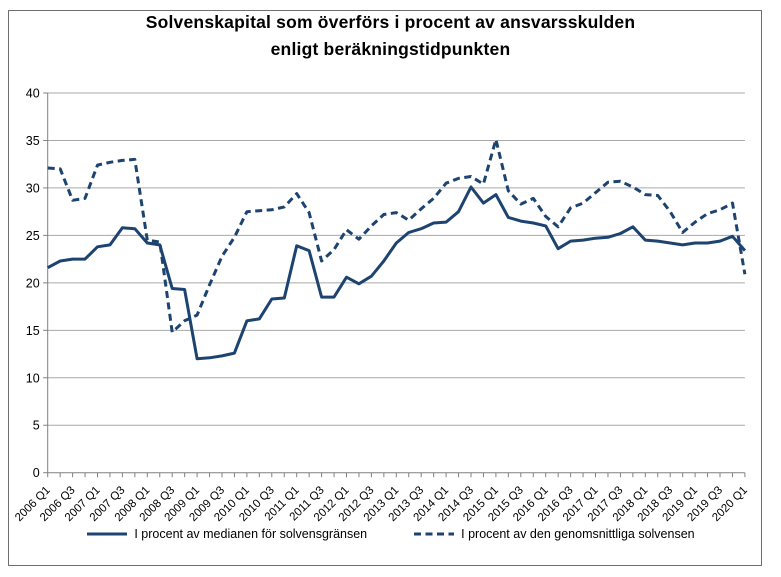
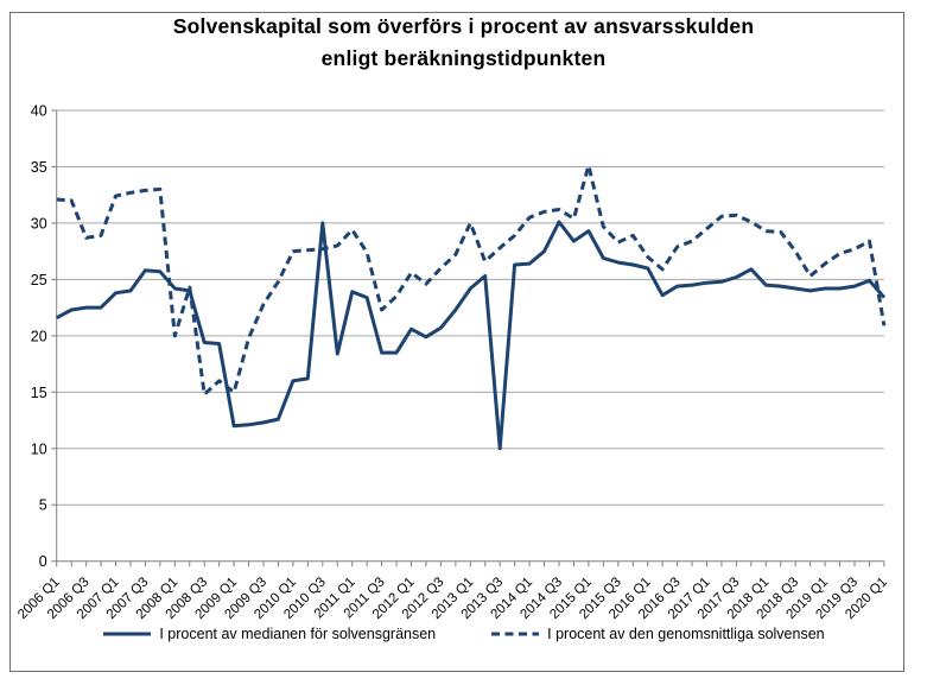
I procent av den genomsnittliga solvensen/2008 Q1: 24 -> 20
I procent av den genomsnittliga solvensen/2009 Q1: 17 -> 15
I procent av medianen för solvensgränsen/2010 Q3: 18 -> 30
I procent av den genomsnittliga solvensen/2013 Q1: 27 -> 30
I procent av medianen för solvensgränsen/2013 Q3: 26 -> 10
